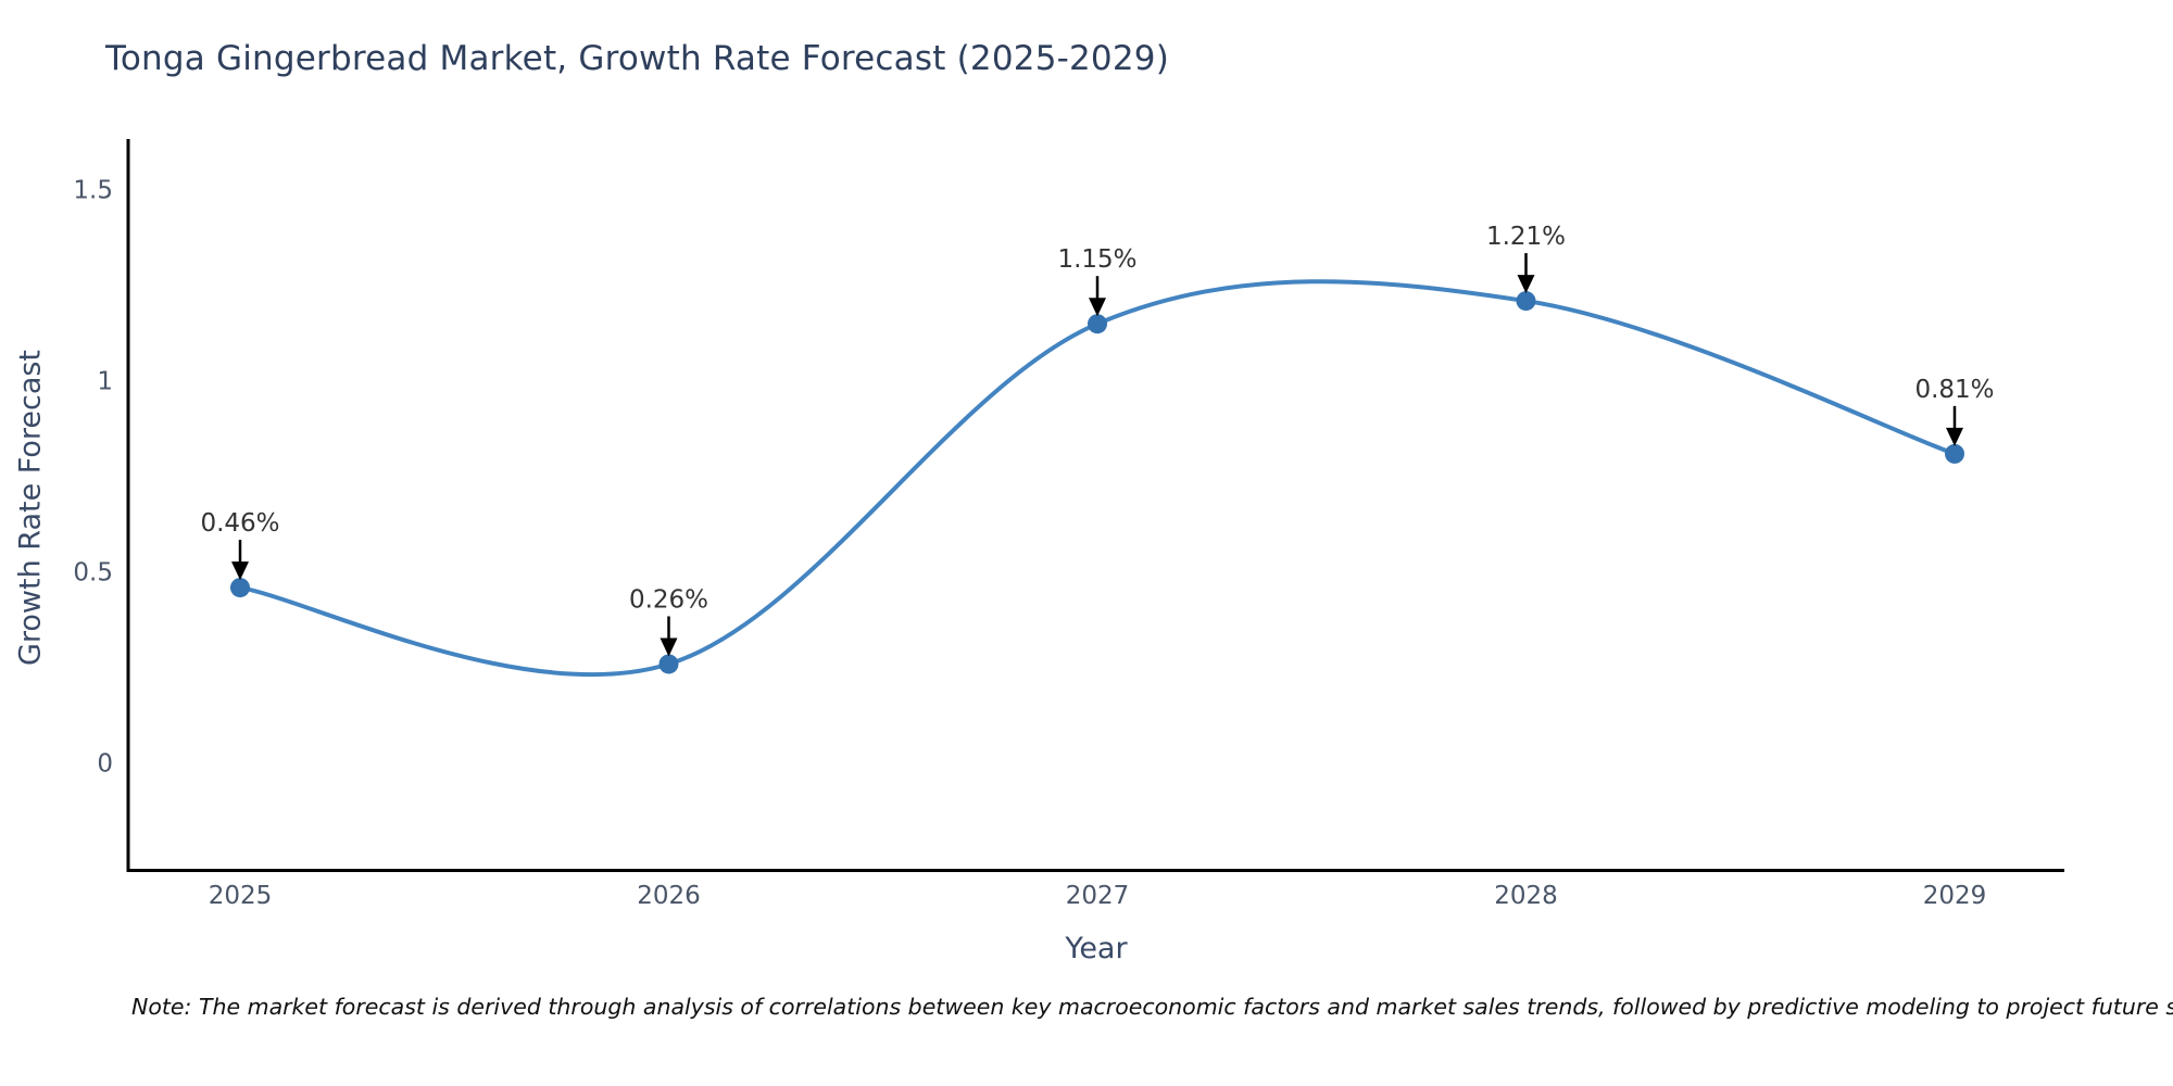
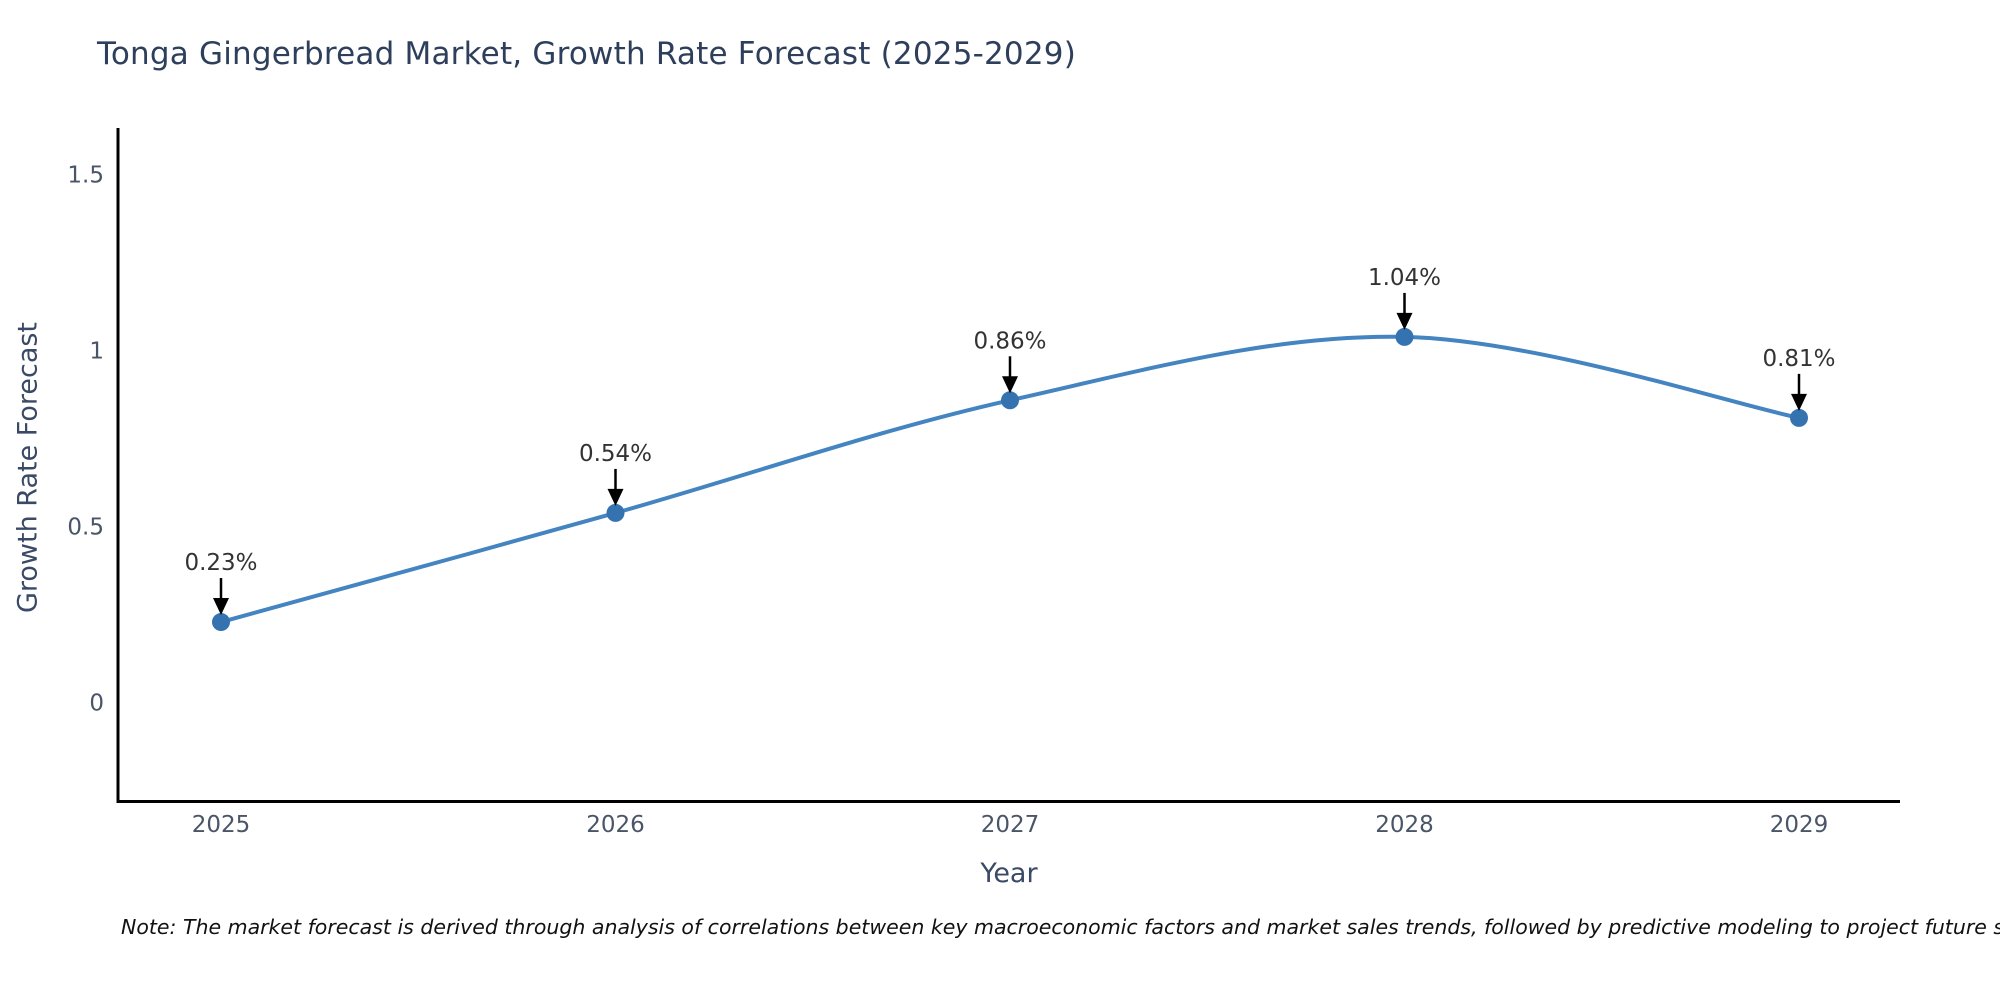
2025: 0.46% -> 0.23%
2026: 0.26% -> 0.54%
2027: 1.15% -> 0.86%
2028: 1.21% -> 1.04%
